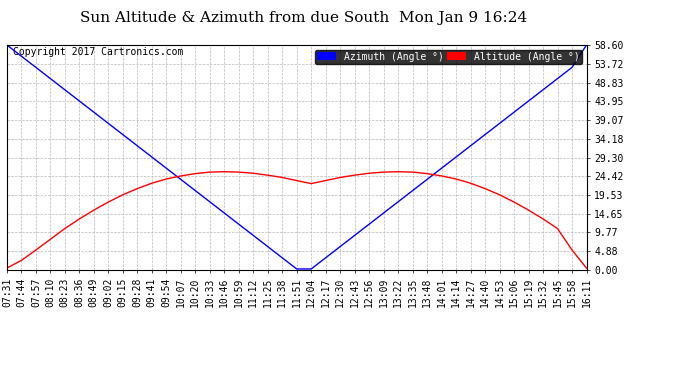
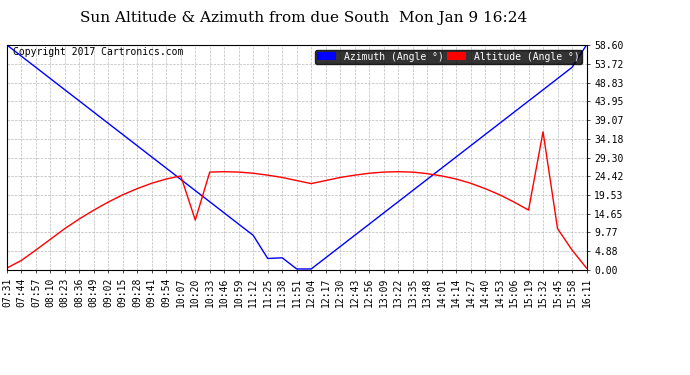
Altitude (Angle °)/10:20: 25.1 -> 13.0
Azimuth (Angle °)/11:25: 6.1 -> 3.0
Altitude (Angle °)/15:32: 13.3 -> 36.0
